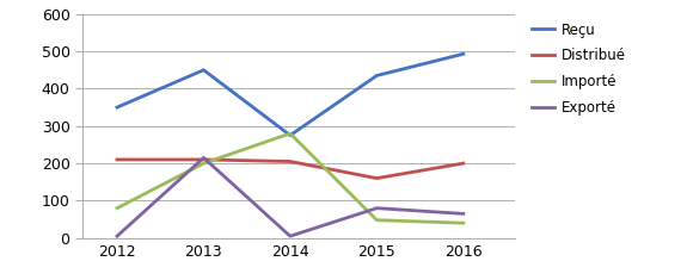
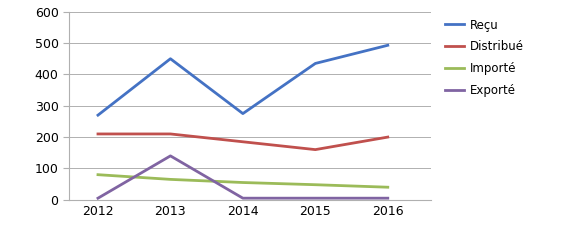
Reçu/2012: 350 -> 270
Importé/2013: 200 -> 65
Exporté/2013: 215 -> 140
Distribué/2014: 205 -> 185
Importé/2014: 280 -> 55
Exporté/2015: 80 -> 5
Exporté/2016: 65 -> 5
